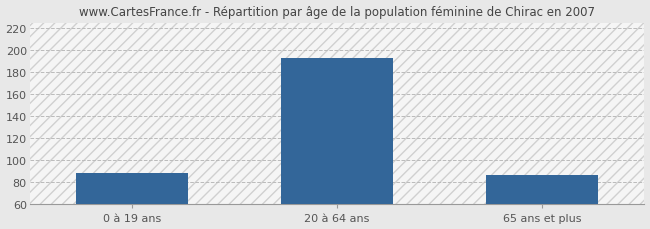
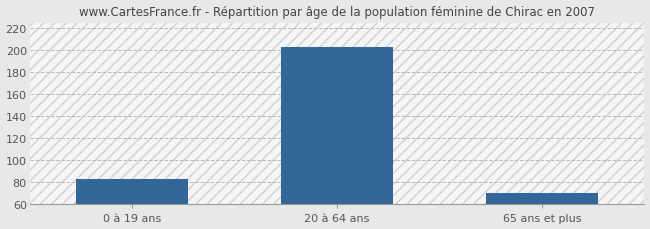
0 à 19 ans: 89 -> 83
20 à 64 ans: 193 -> 203
65 ans et plus: 87 -> 70
